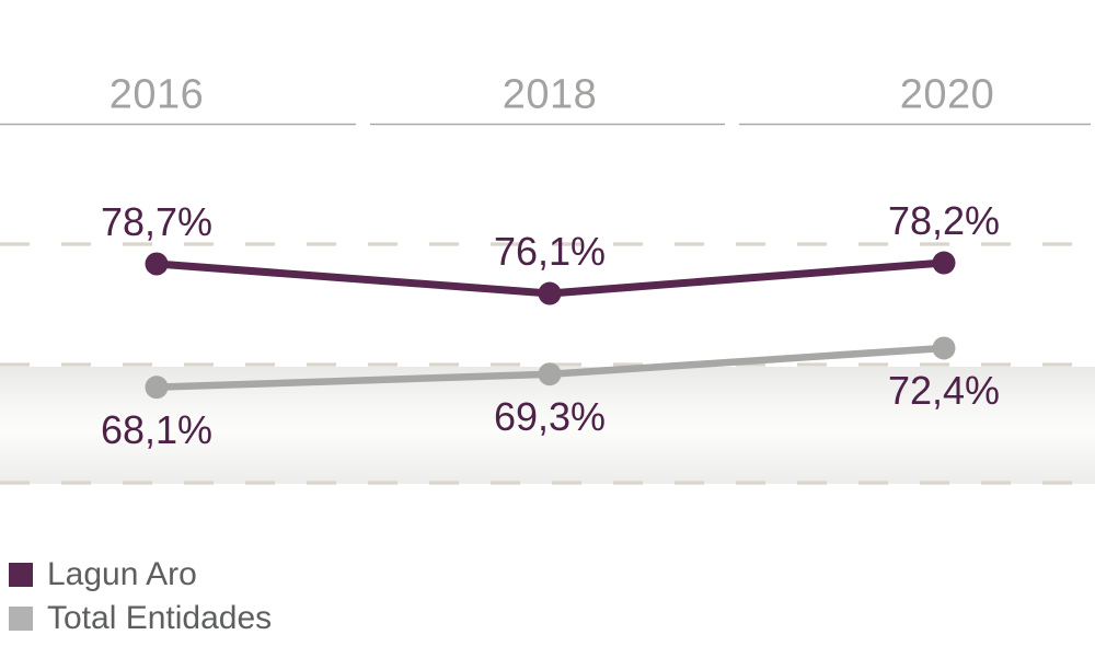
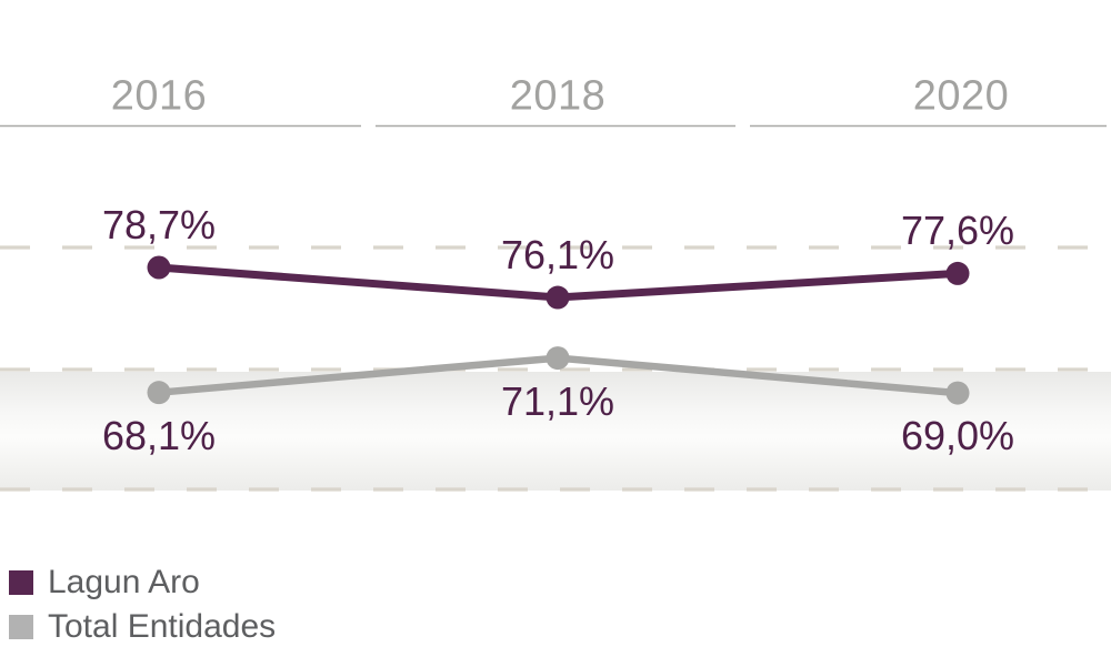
Total Entidades/2018: 69,3% -> 71,1%
Lagun Aro/2020: 78,2% -> 77,6%
Total Entidades/2020: 72,4% -> 69,0%
